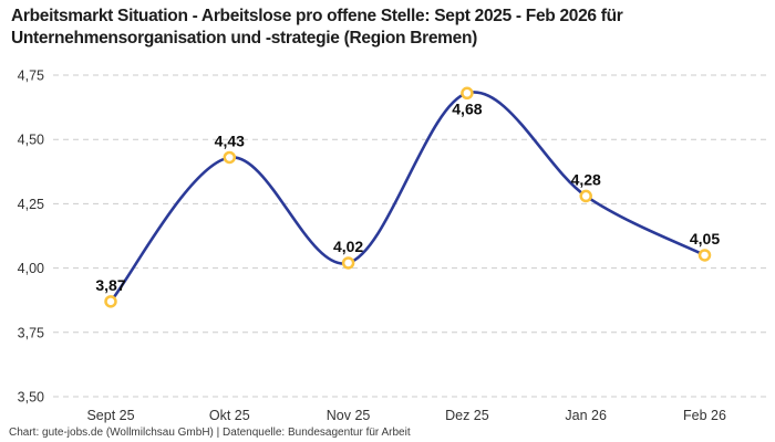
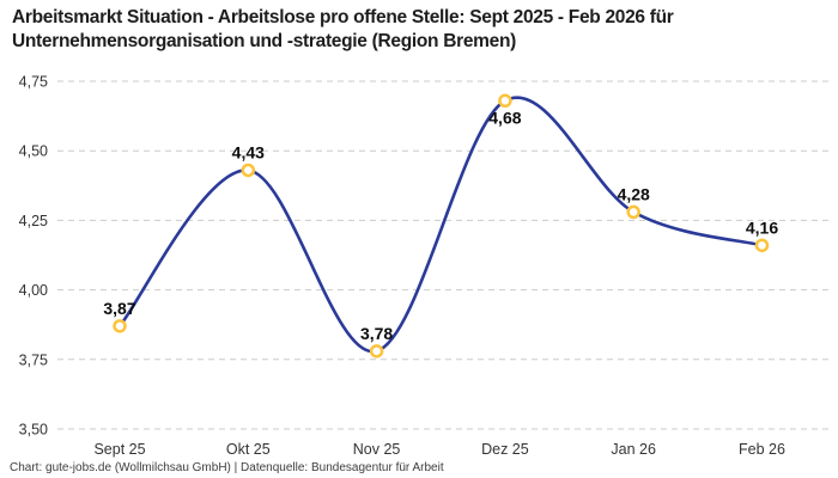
Nov 25: 4,02 -> 3,78
Feb 26: 4,05 -> 4,16
